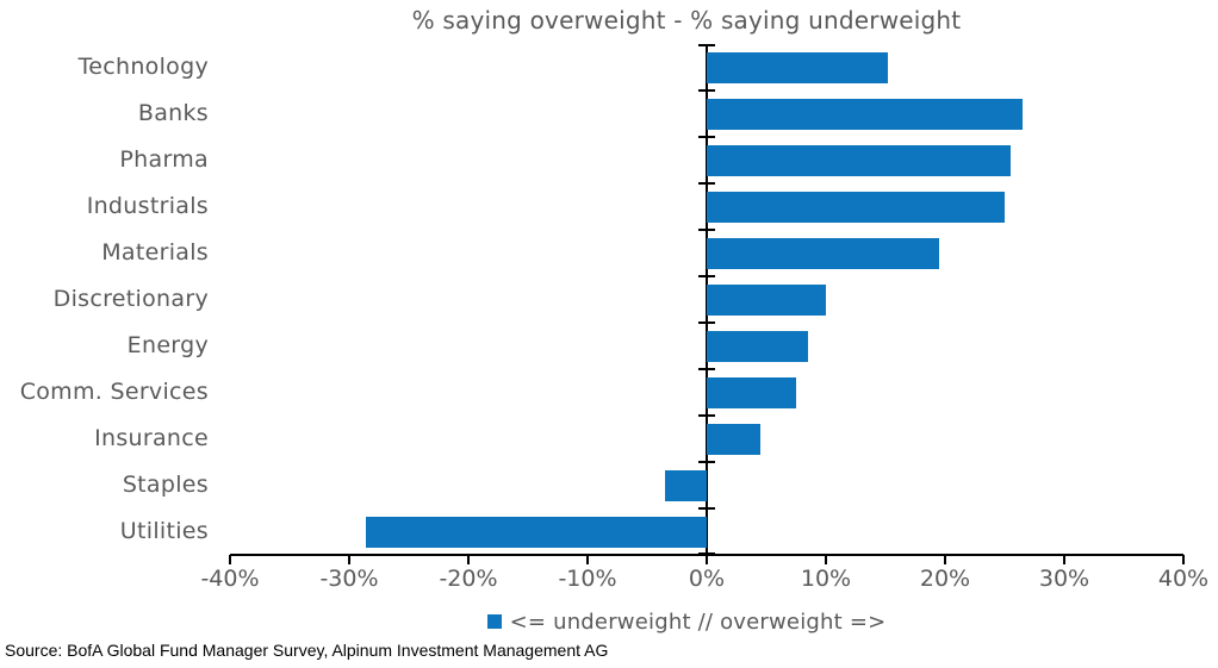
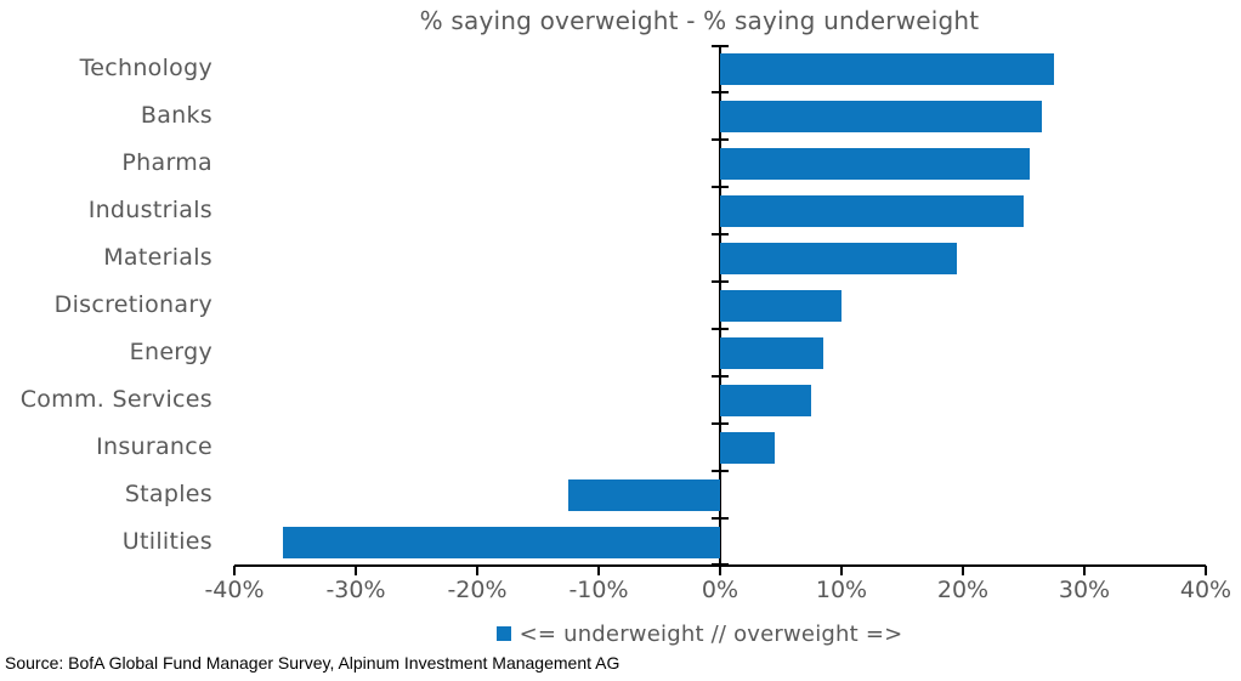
Technology: 15.2% -> 27.5%
Staples: -3.5% -> -12.5%
Utilities: -28.6% -> -36.0%
